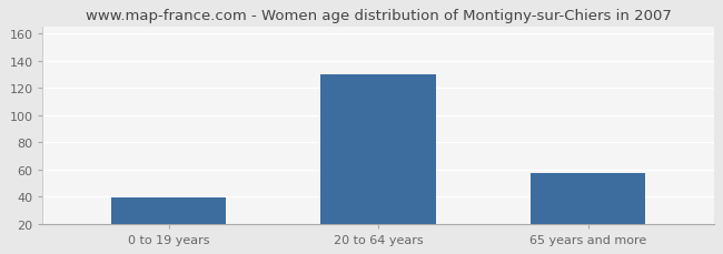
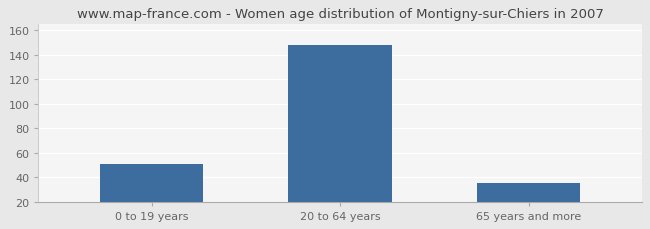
0 to 19 years: 39 -> 51
20 to 64 years: 130 -> 148
65 years and more: 57 -> 35
